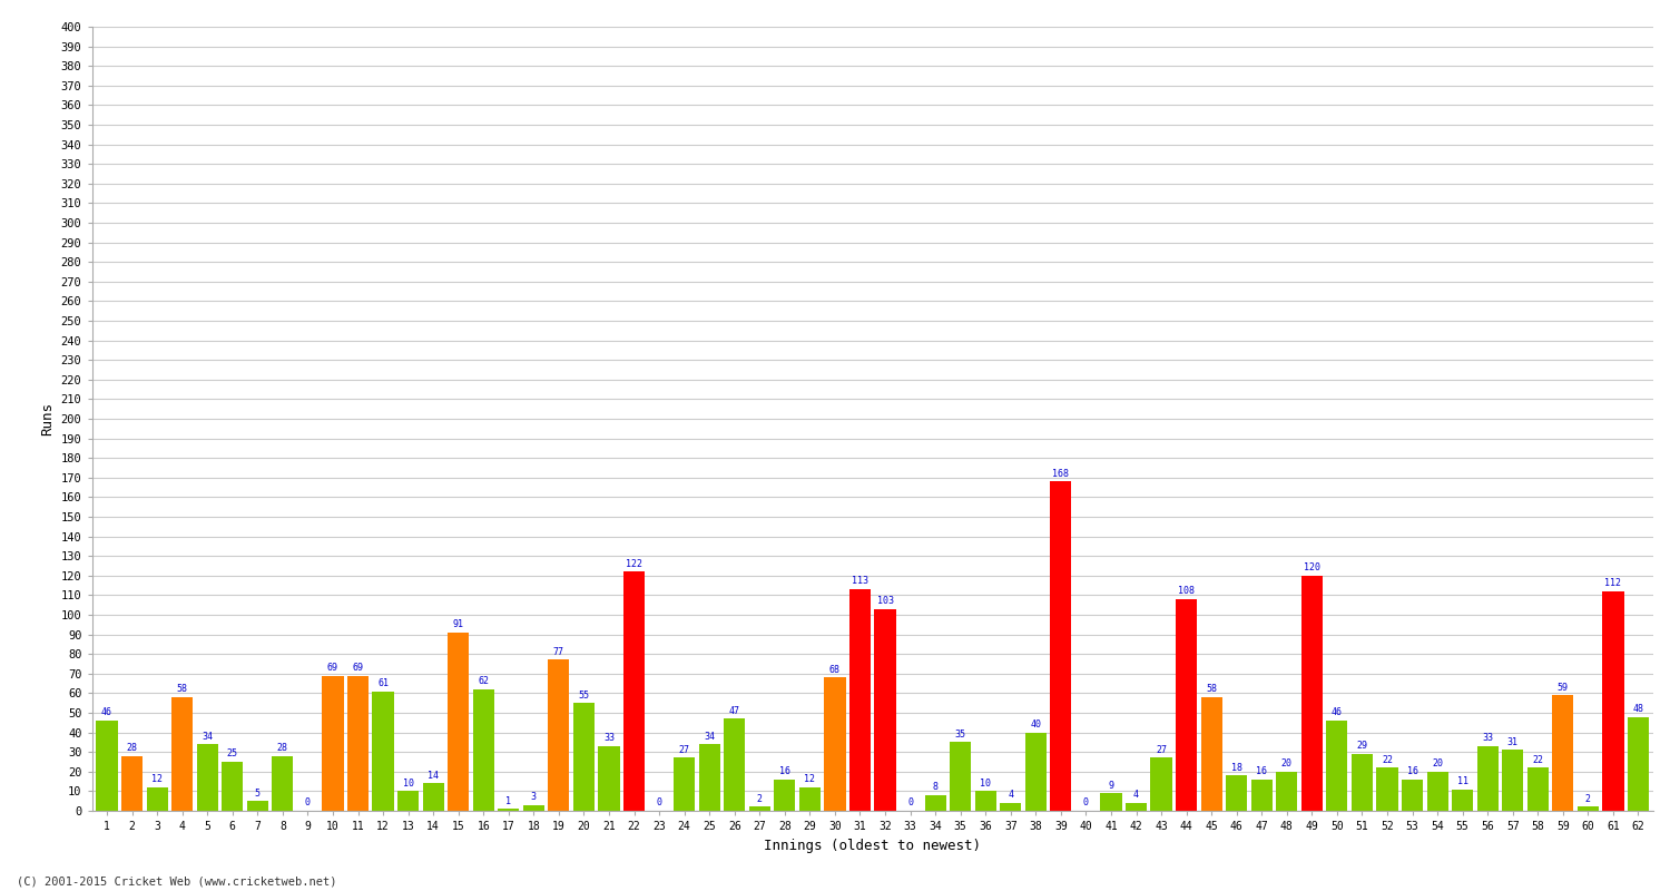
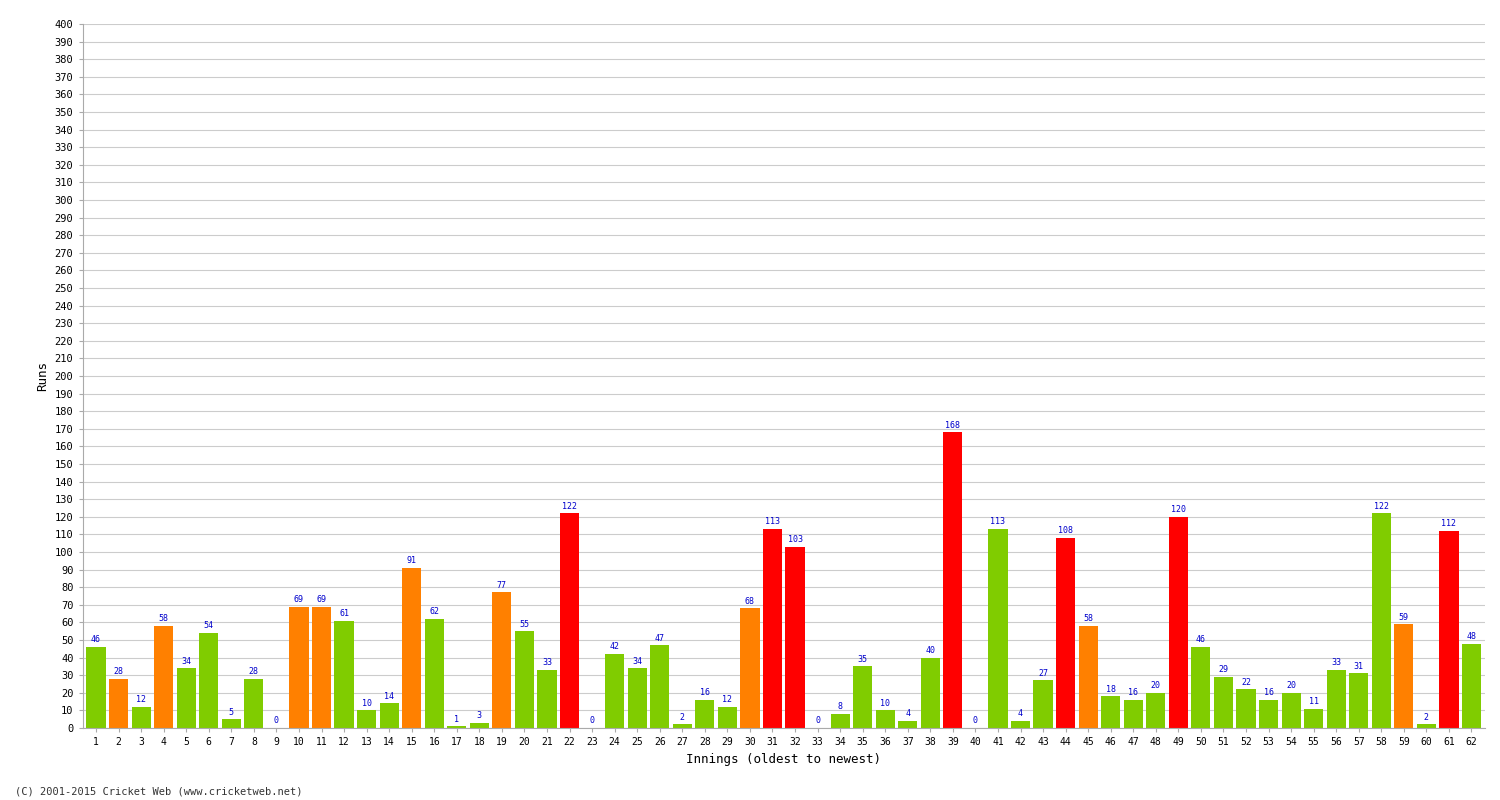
6: 25 -> 54
24: 27 -> 42
41: 9 -> 113
58: 22 -> 122
